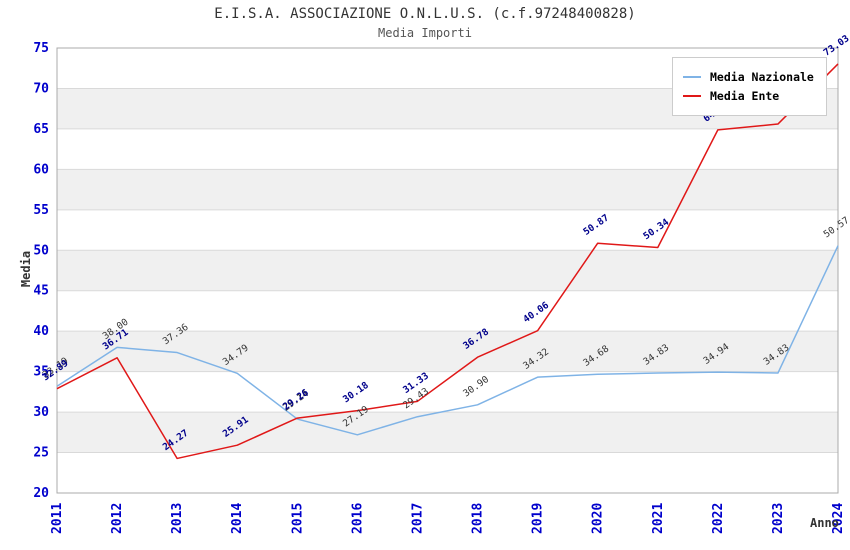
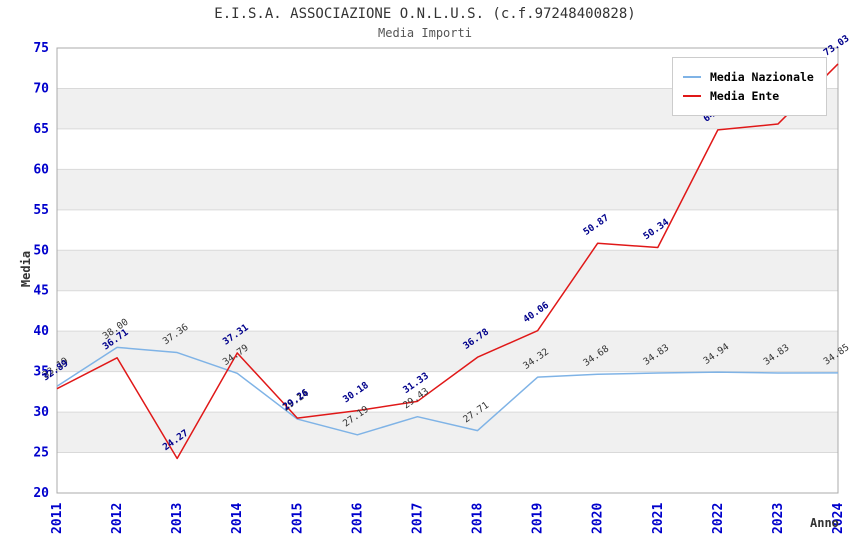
Media Ente/2014: 25.91 -> 37.31
Media Nazionale/2018: 30.90 -> 27.71
Media Nazionale/2024: 50.57 -> 34.85
